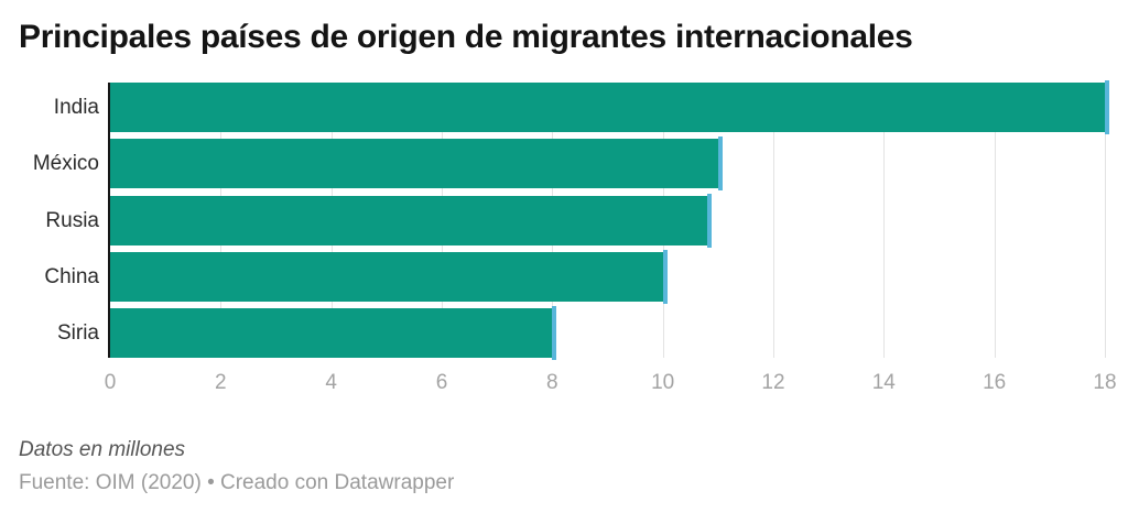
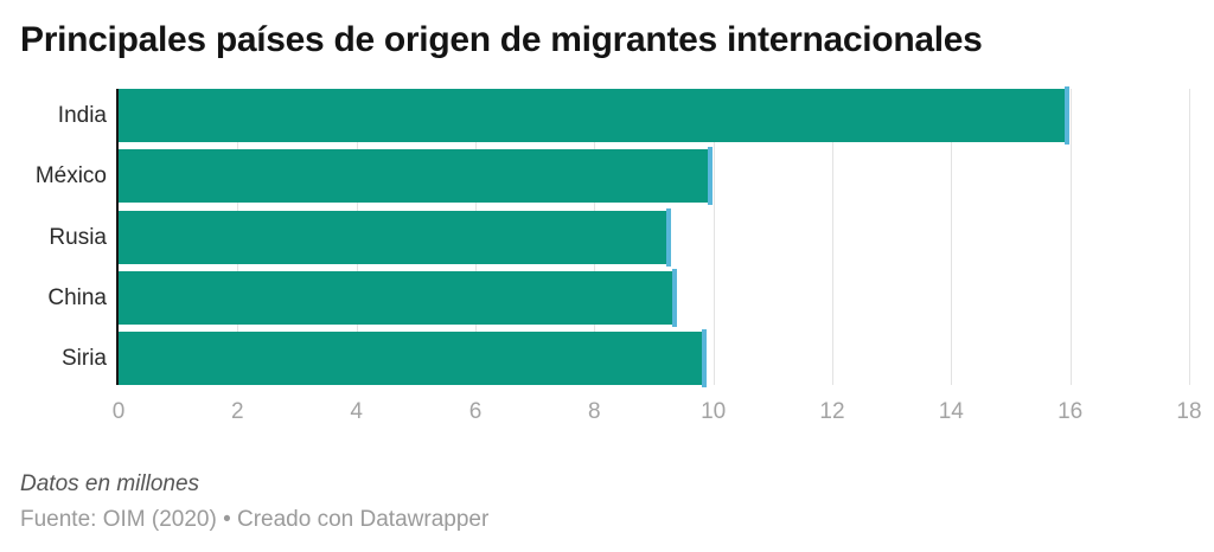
India: 18.0 -> 15.9
México: 11.0 -> 9.9
Rusia: 10.8 -> 9.2
China: 10.0 -> 9.3
Siria: 8.0 -> 9.8
